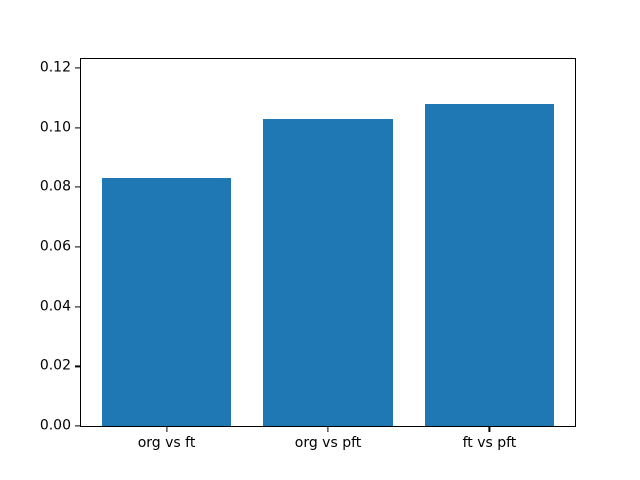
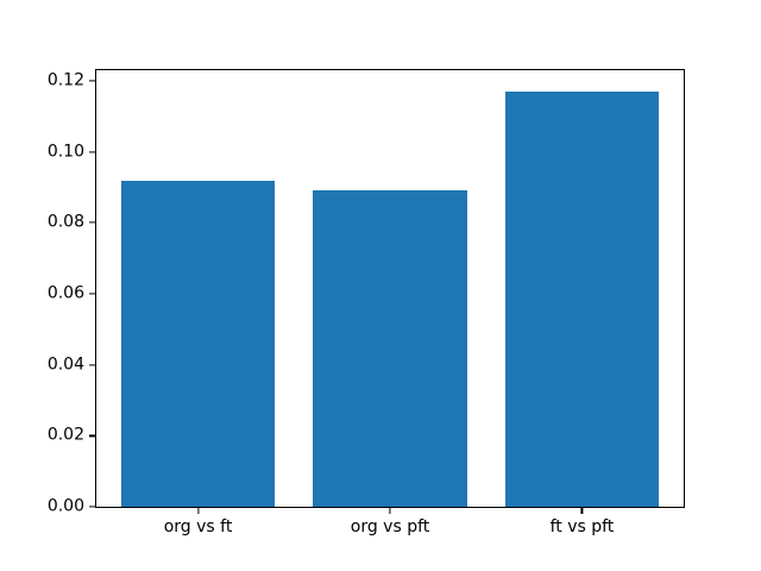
org vs ft: 0.083 -> 0.092
org vs pft: 0.103 -> 0.089
ft vs pft: 0.108 -> 0.117
